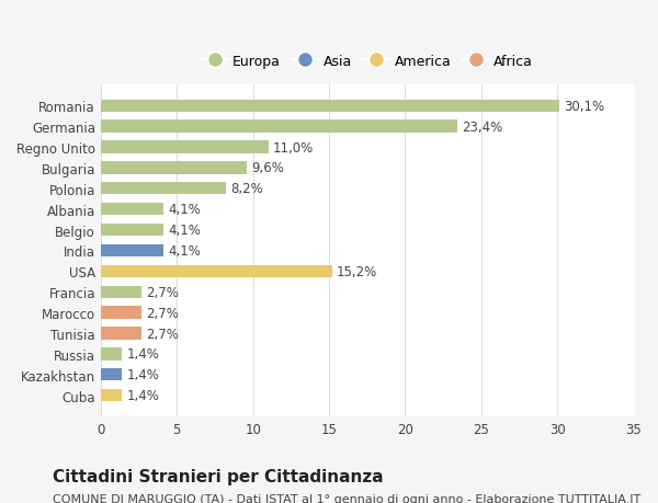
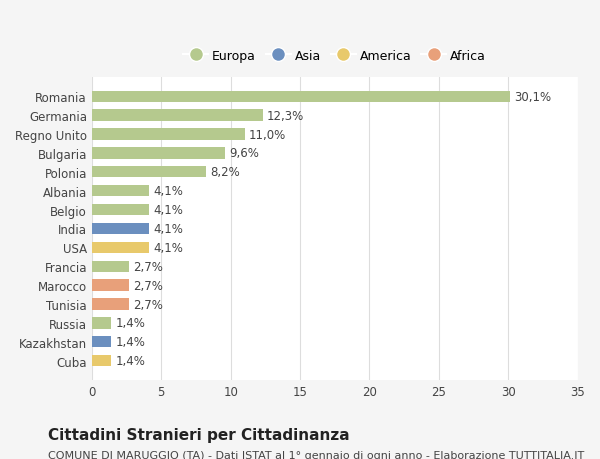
Germania: 23,4% -> 12,3%
USA: 15,2% -> 4,1%
